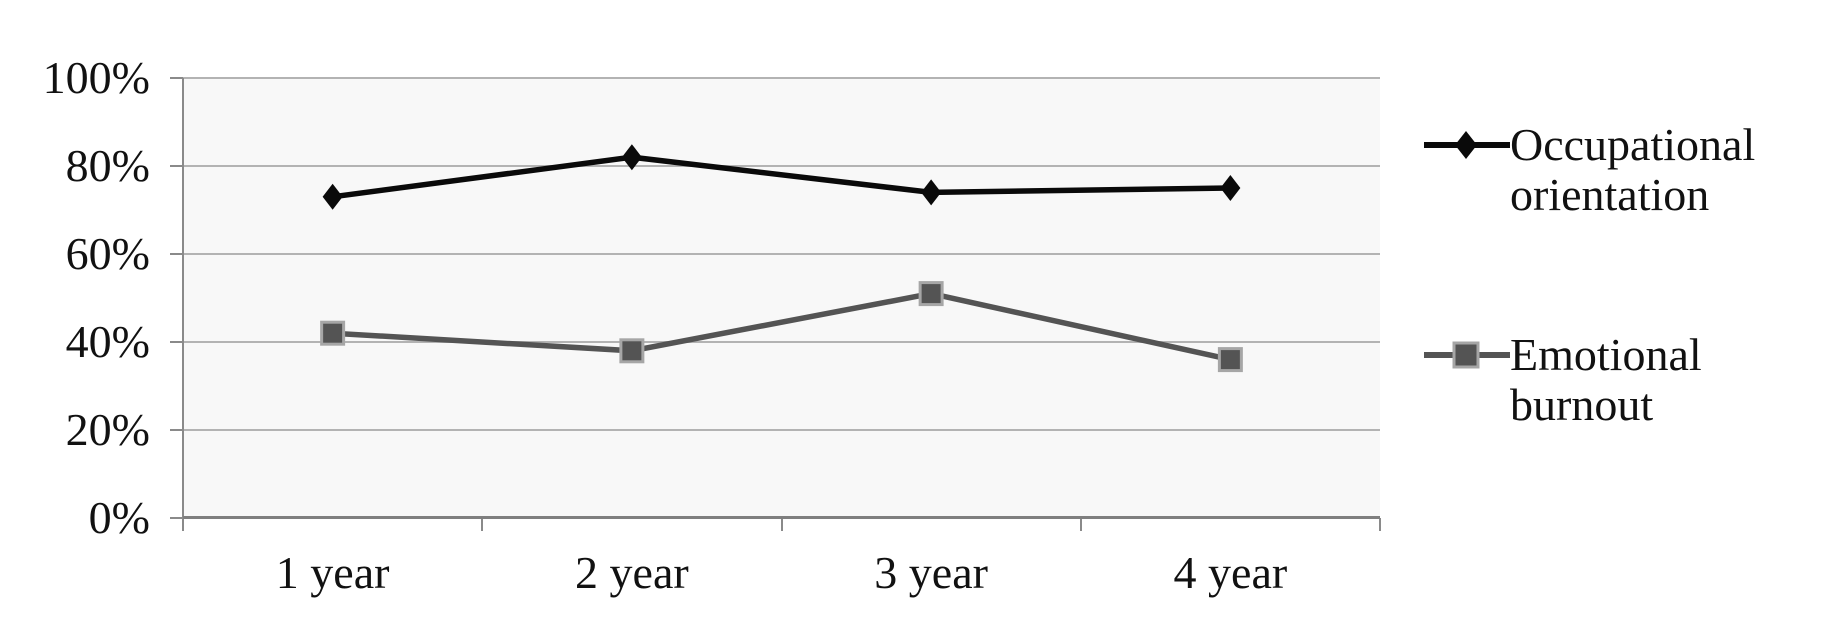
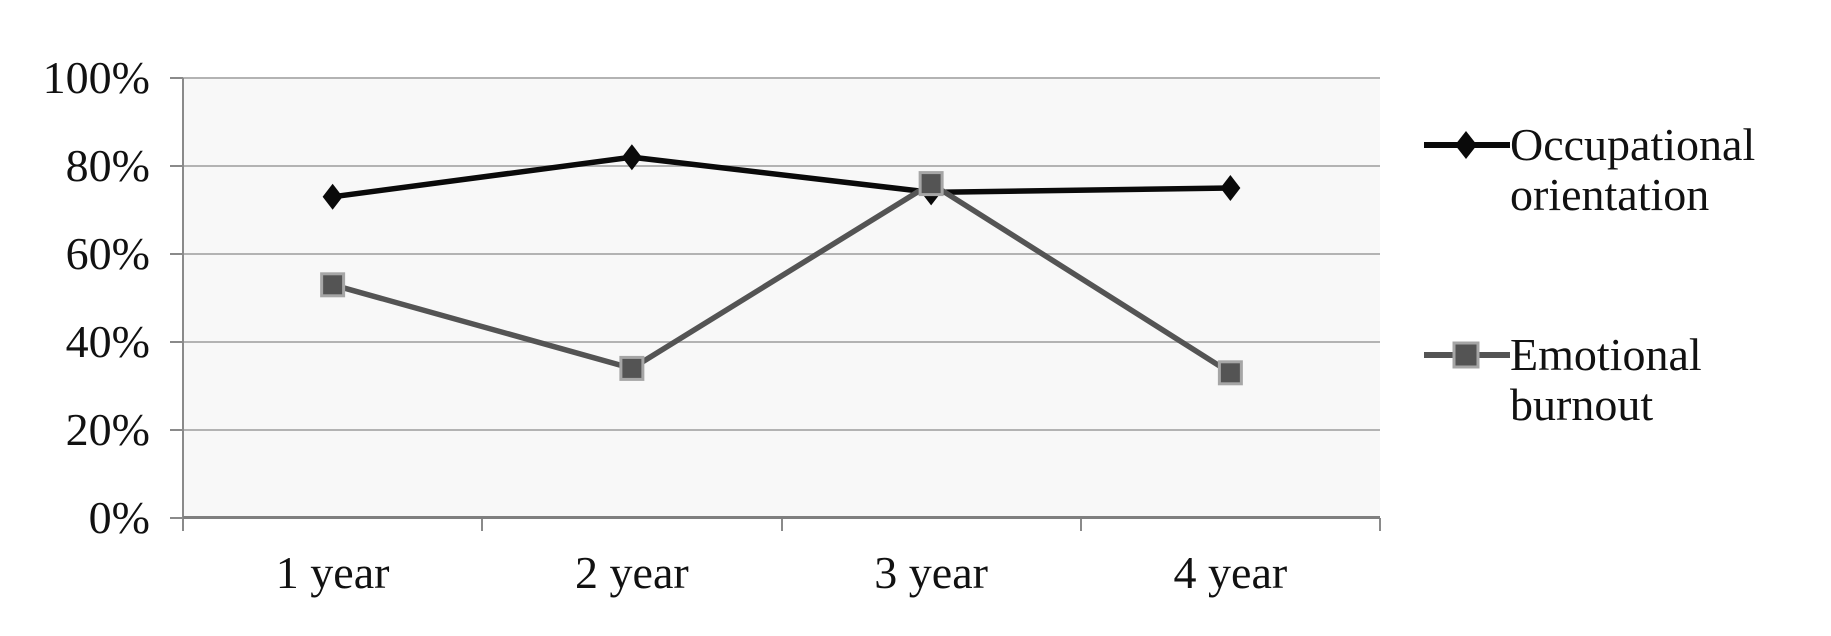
Emotional burnout/1 year: 42% -> 53%
Emotional burnout/2 year: 38% -> 34%
Emotional burnout/3 year: 51% -> 76%
Emotional burnout/4 year: 36% -> 33%
